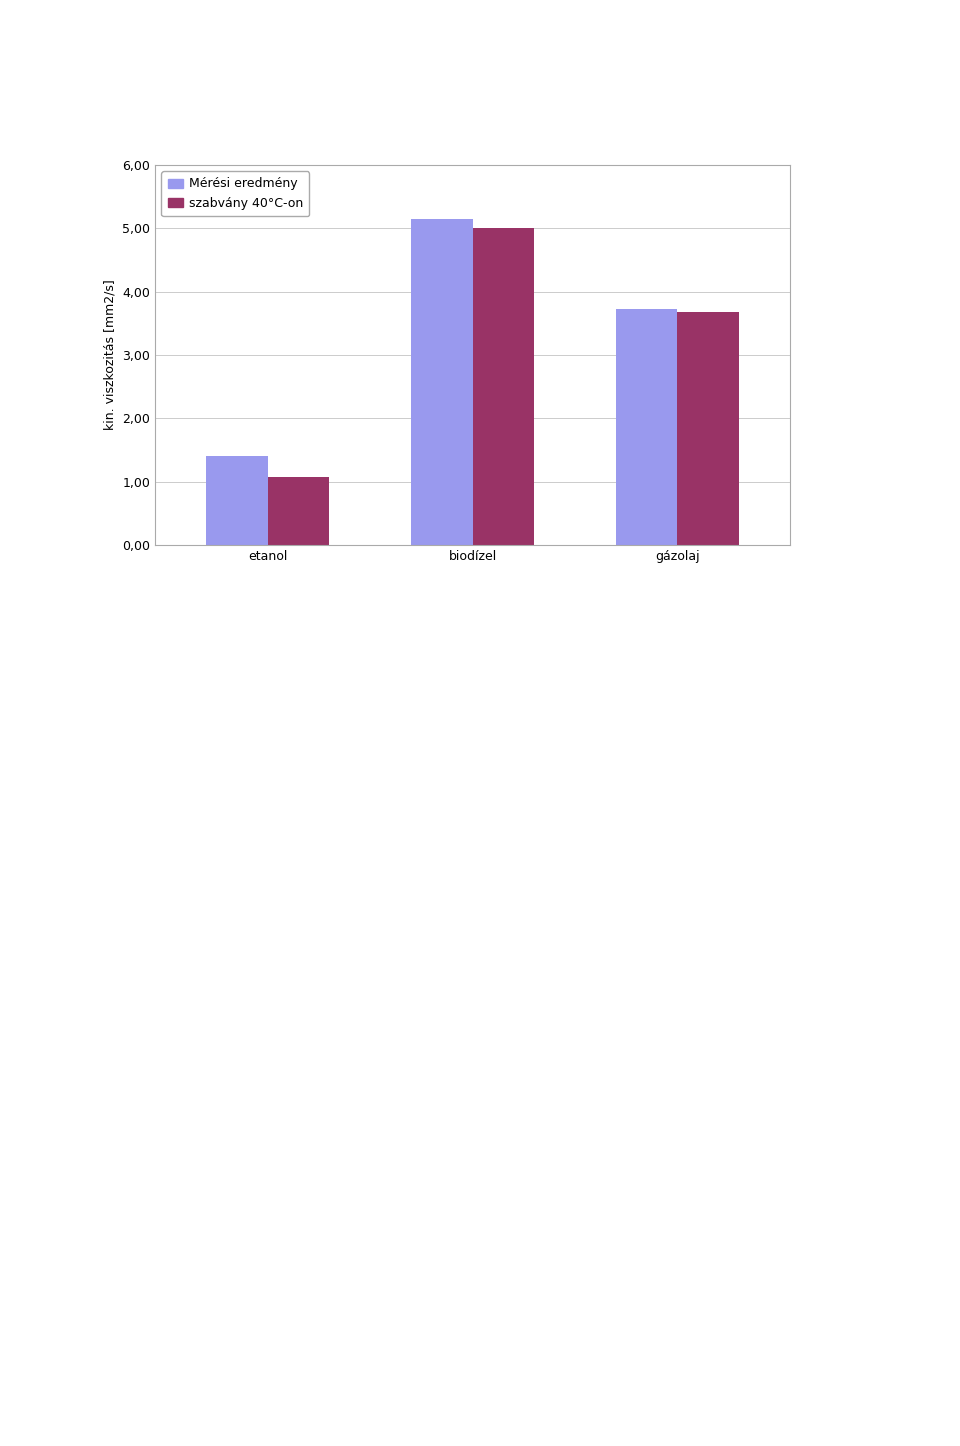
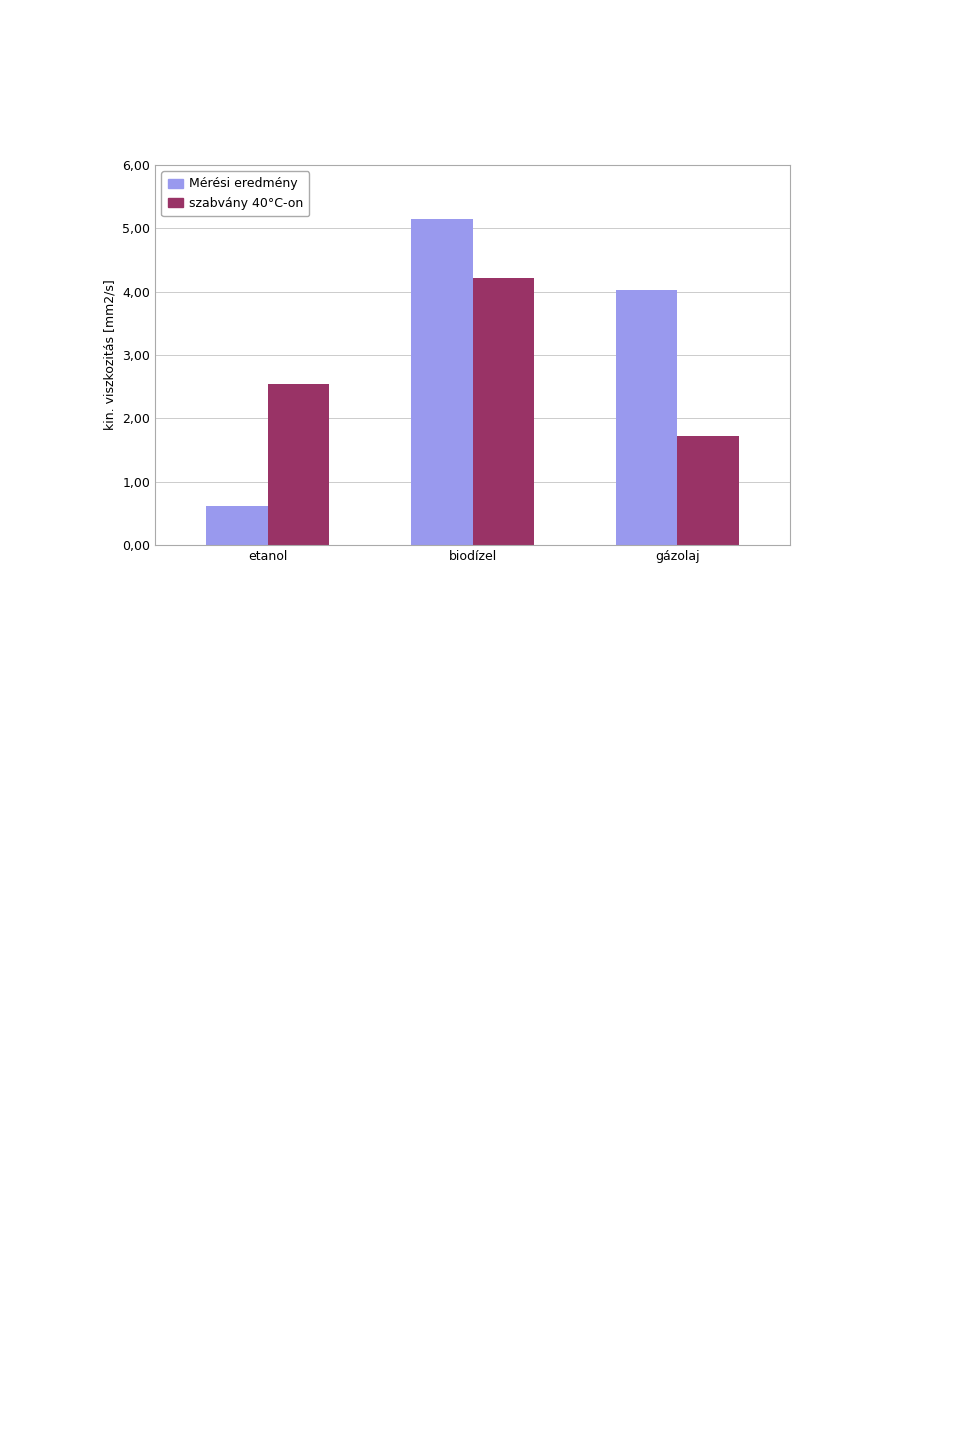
Mérési eredmény/etanol: 1,40 -> 0,62
szabvány 40°C-on/etanol: 1,08 -> 2,54
szabvány 40°C-on/biodízel: 5,00 -> 4,22
Mérési eredmény/gázolaj: 3,73 -> 4,02
szabvány 40°C-on/gázolaj: 3,68 -> 1,72
